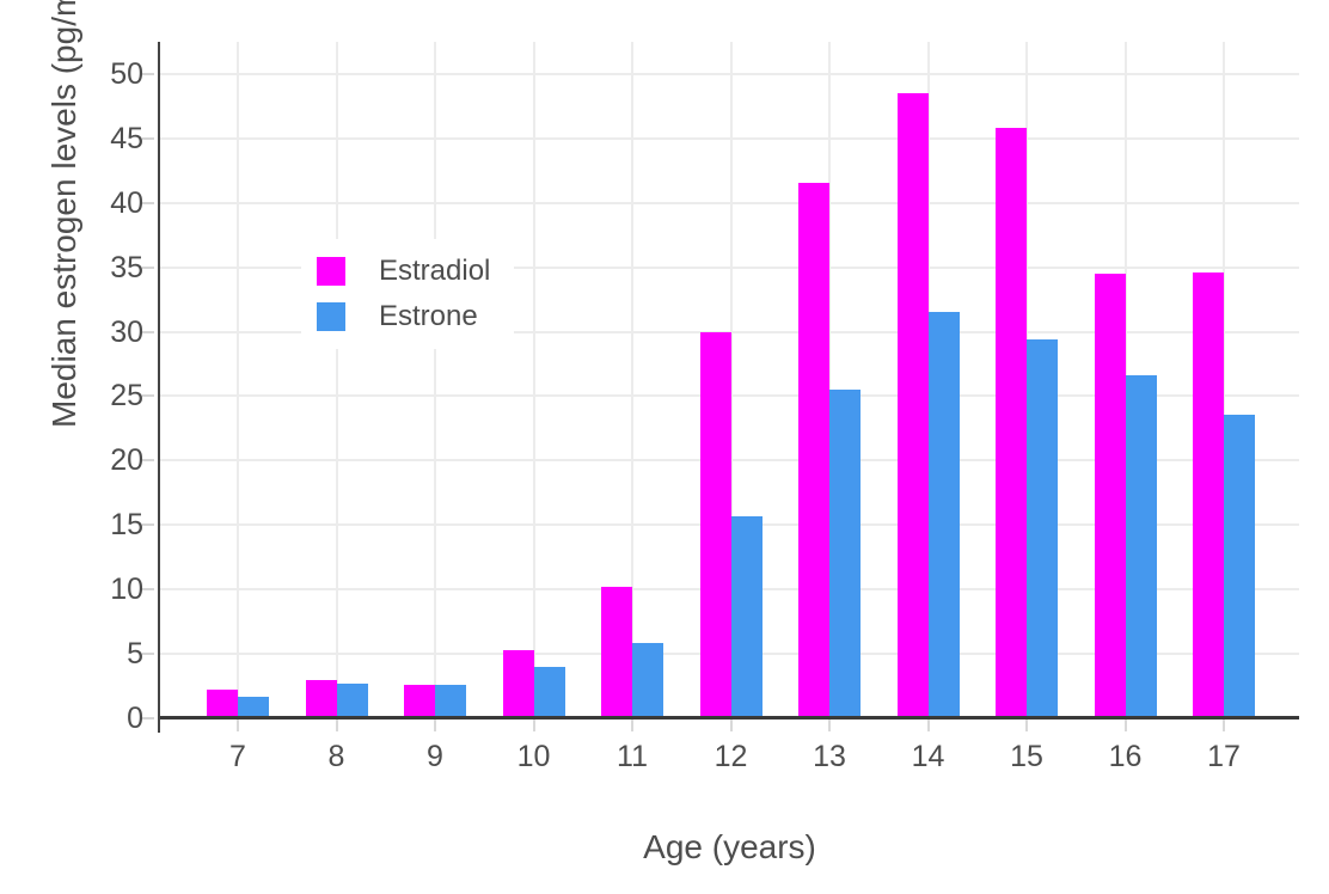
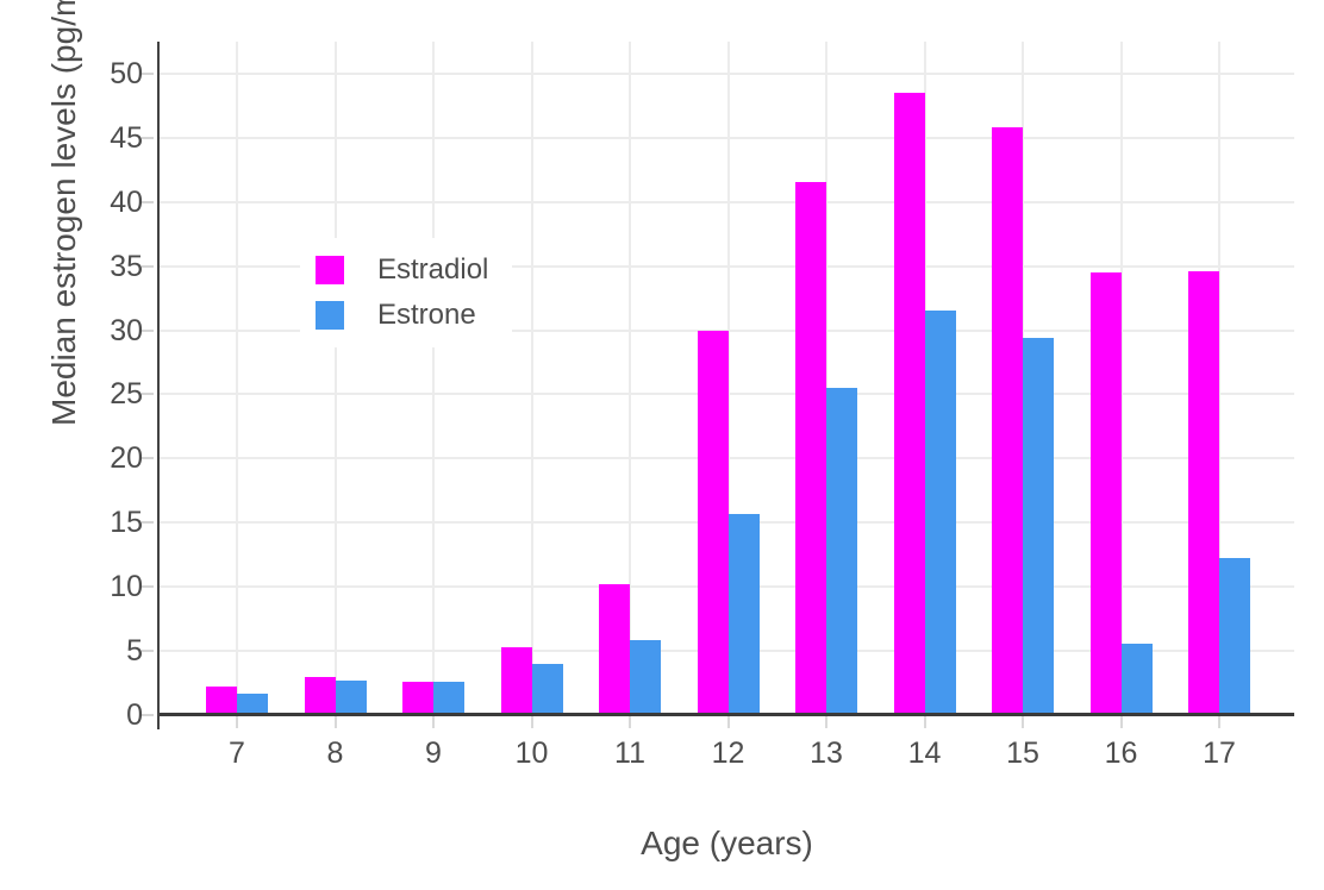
Estrone/16: 26.6 -> 5.6
Estrone/17: 23.6 -> 12.2
